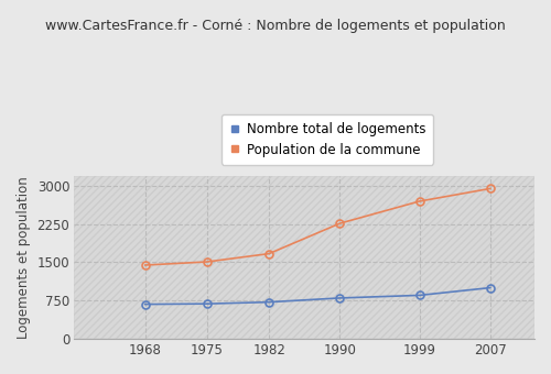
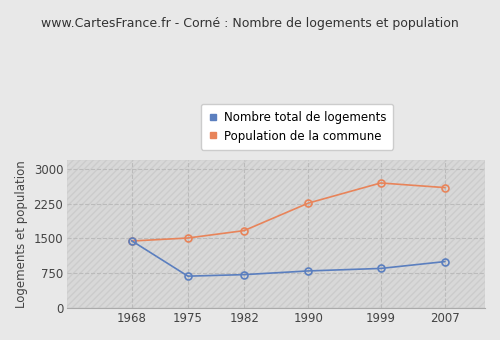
Nombre total de logements/1968: 680 -> 1450
Population de la commune/2007: 2950 -> 2600
